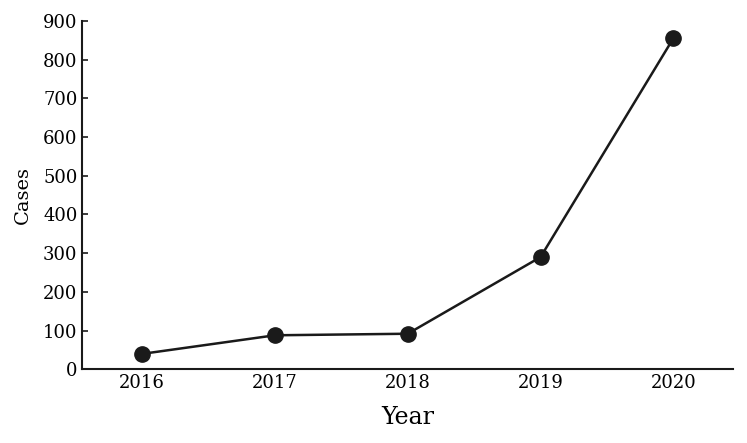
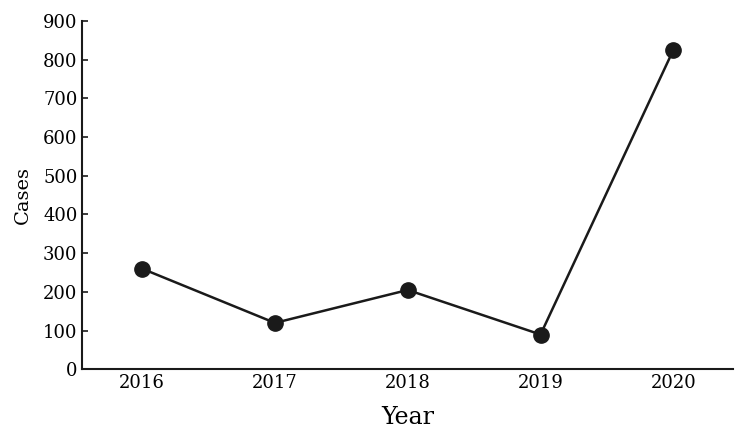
2016: 40 -> 260
2017: 88 -> 120
2018: 92 -> 205
2019: 290 -> 90
2020: 855 -> 825
